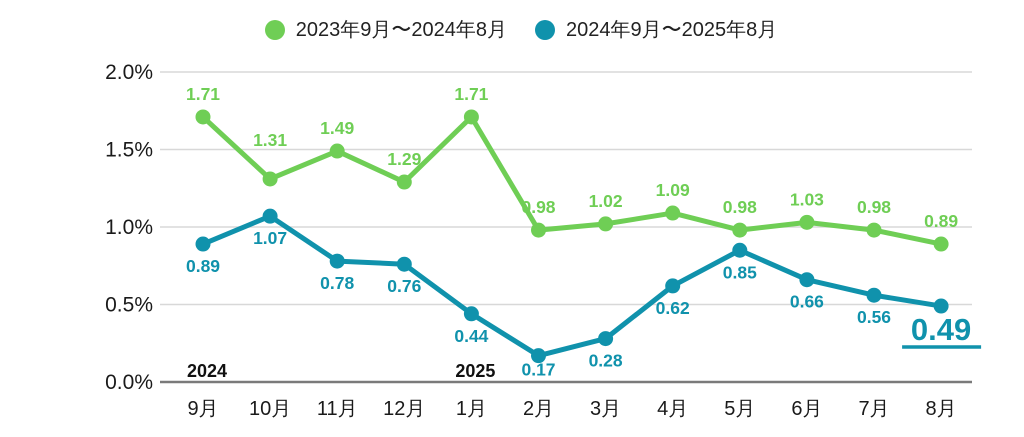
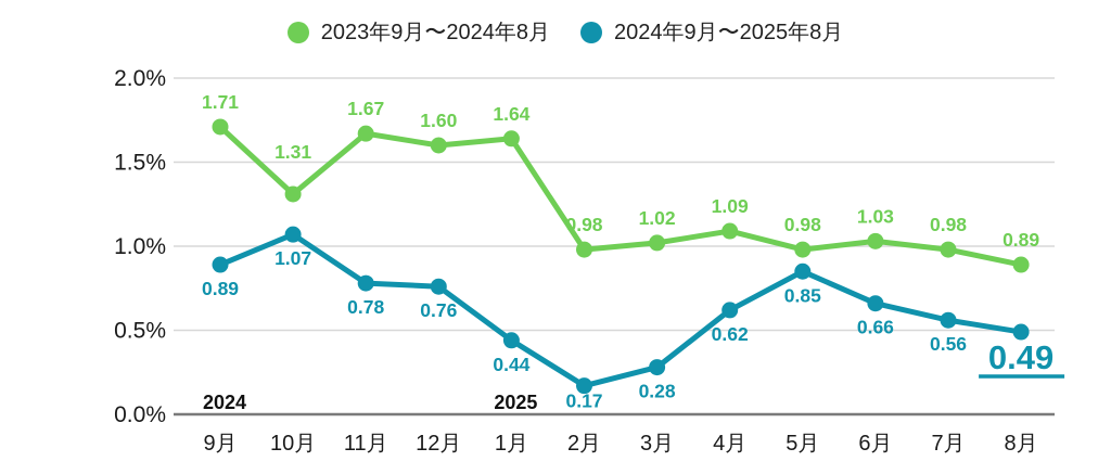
2023年9月〜2024年8月/11月: 1.49 -> 1.67
2023年9月〜2024年8月/12月: 1.29 -> 1.60
2023年9月〜2024年8月/1月: 1.71 -> 1.64
